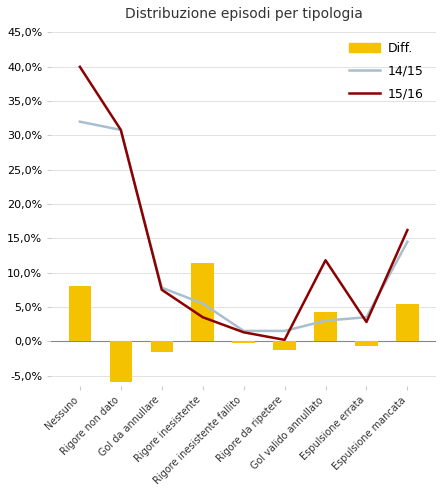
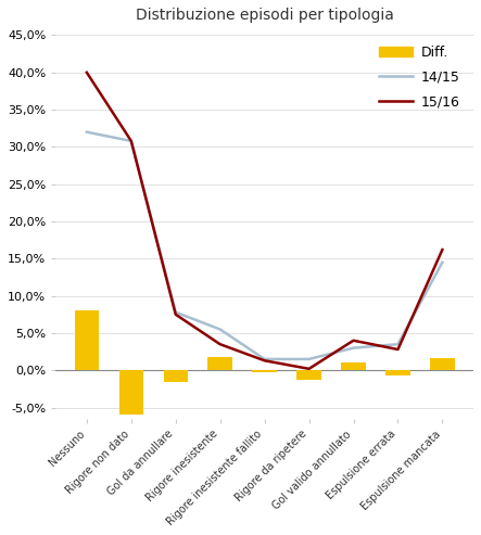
Diff./Rigore inesistente: 11,4% -> 1,8%
15/16/Gol valido annullato: 11,8% -> 4,0%
Diff./Gol valido annullato: 4,2% -> 1,0%
Diff./Espulsione mancata: 5,4% -> 1,7%
